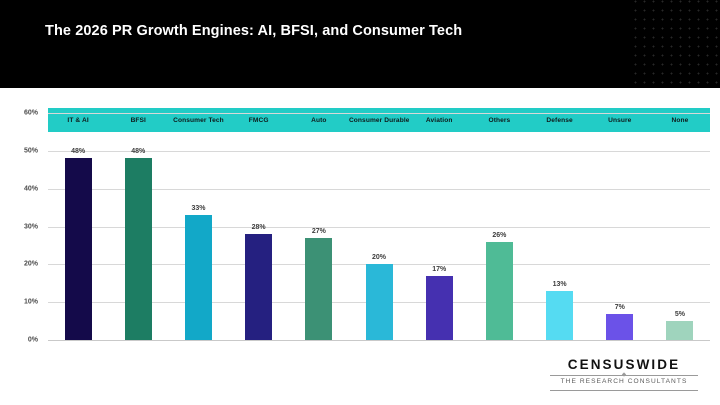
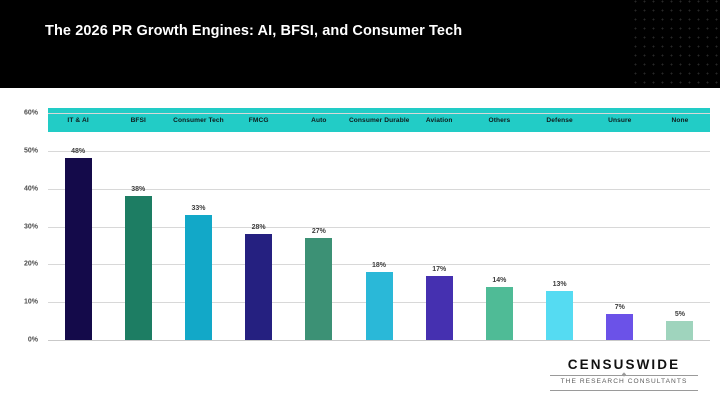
BFSI: 48% -> 38%
Consumer Durables: 20% -> 18%
Others: 26% -> 14%
